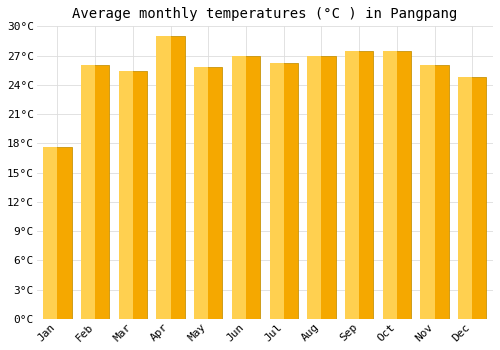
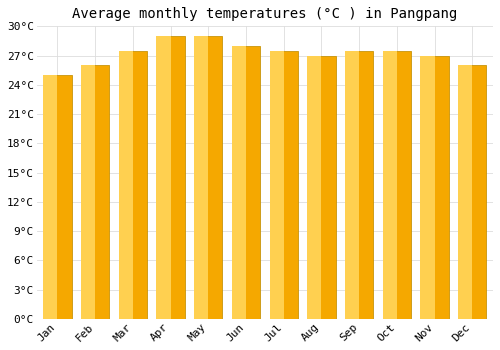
Jan: 17.6°C -> 25.0°C
Mar: 25.4°C -> 27.5°C
May: 25.8°C -> 29.0°C
Jun: 27.0°C -> 28.0°C
Jul: 26.2°C -> 27.5°C
Nov: 26.0°C -> 27.0°C
Dec: 24.8°C -> 26.0°C
